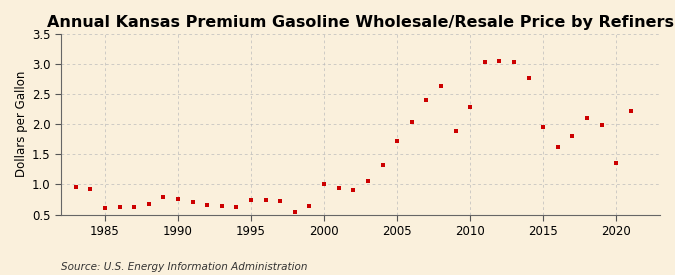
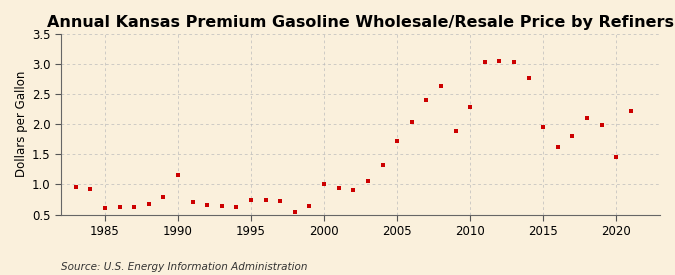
1990: 0.76 -> 1.16
2020: 1.35 -> 1.46
